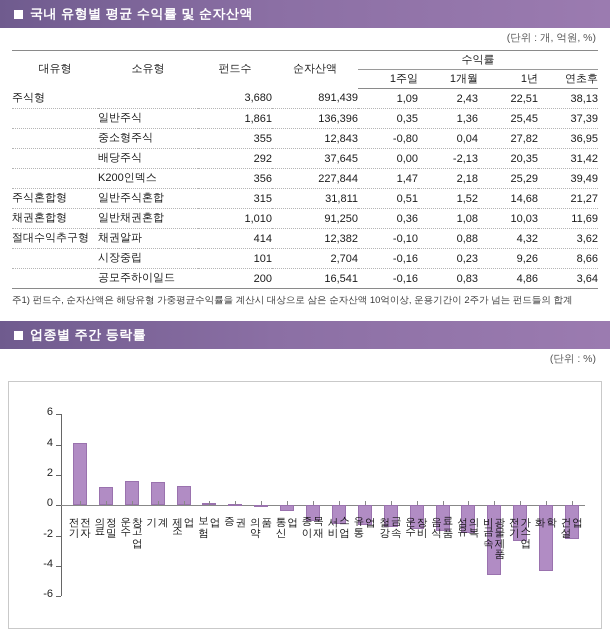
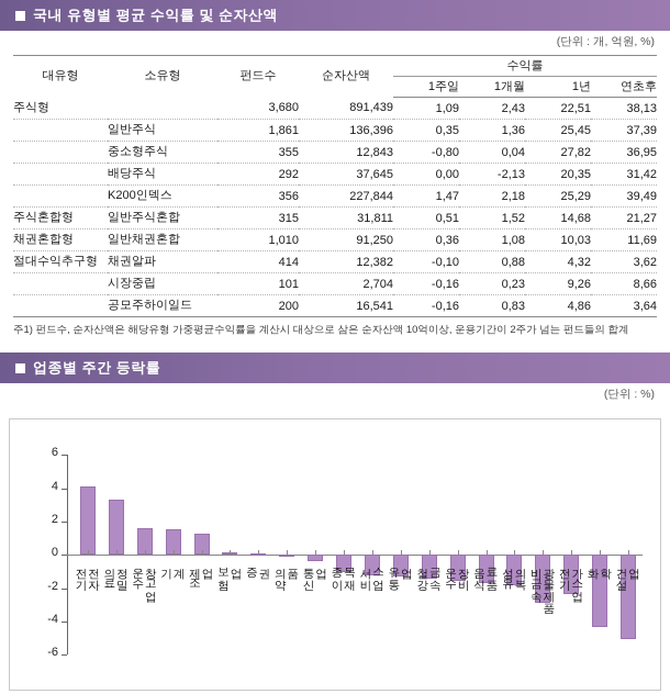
의료정밀: 1.2 -> 3.3
비금속광물제품: -4.6 -> -2.9
건설업: -2.2 -> -5.0
